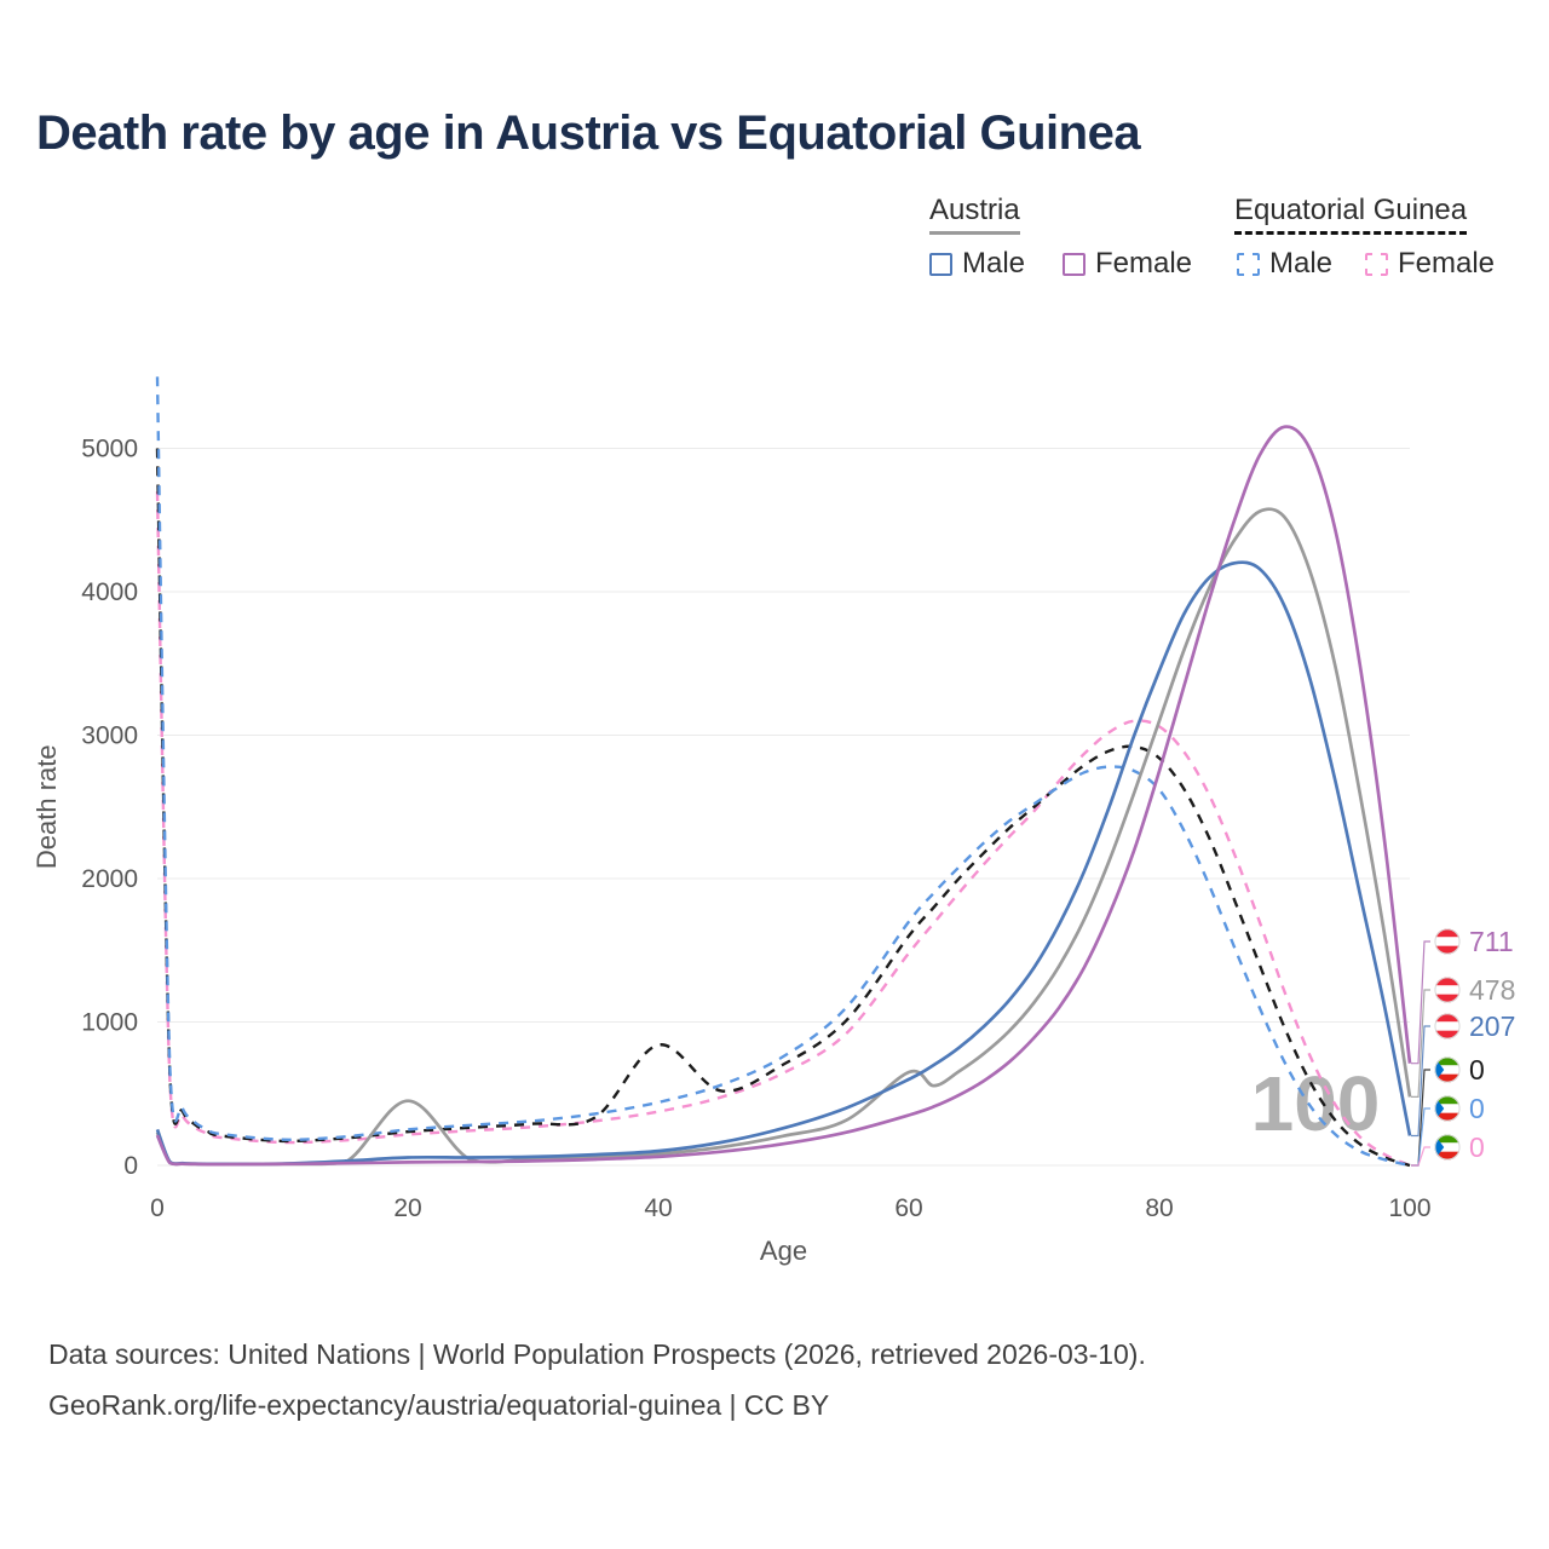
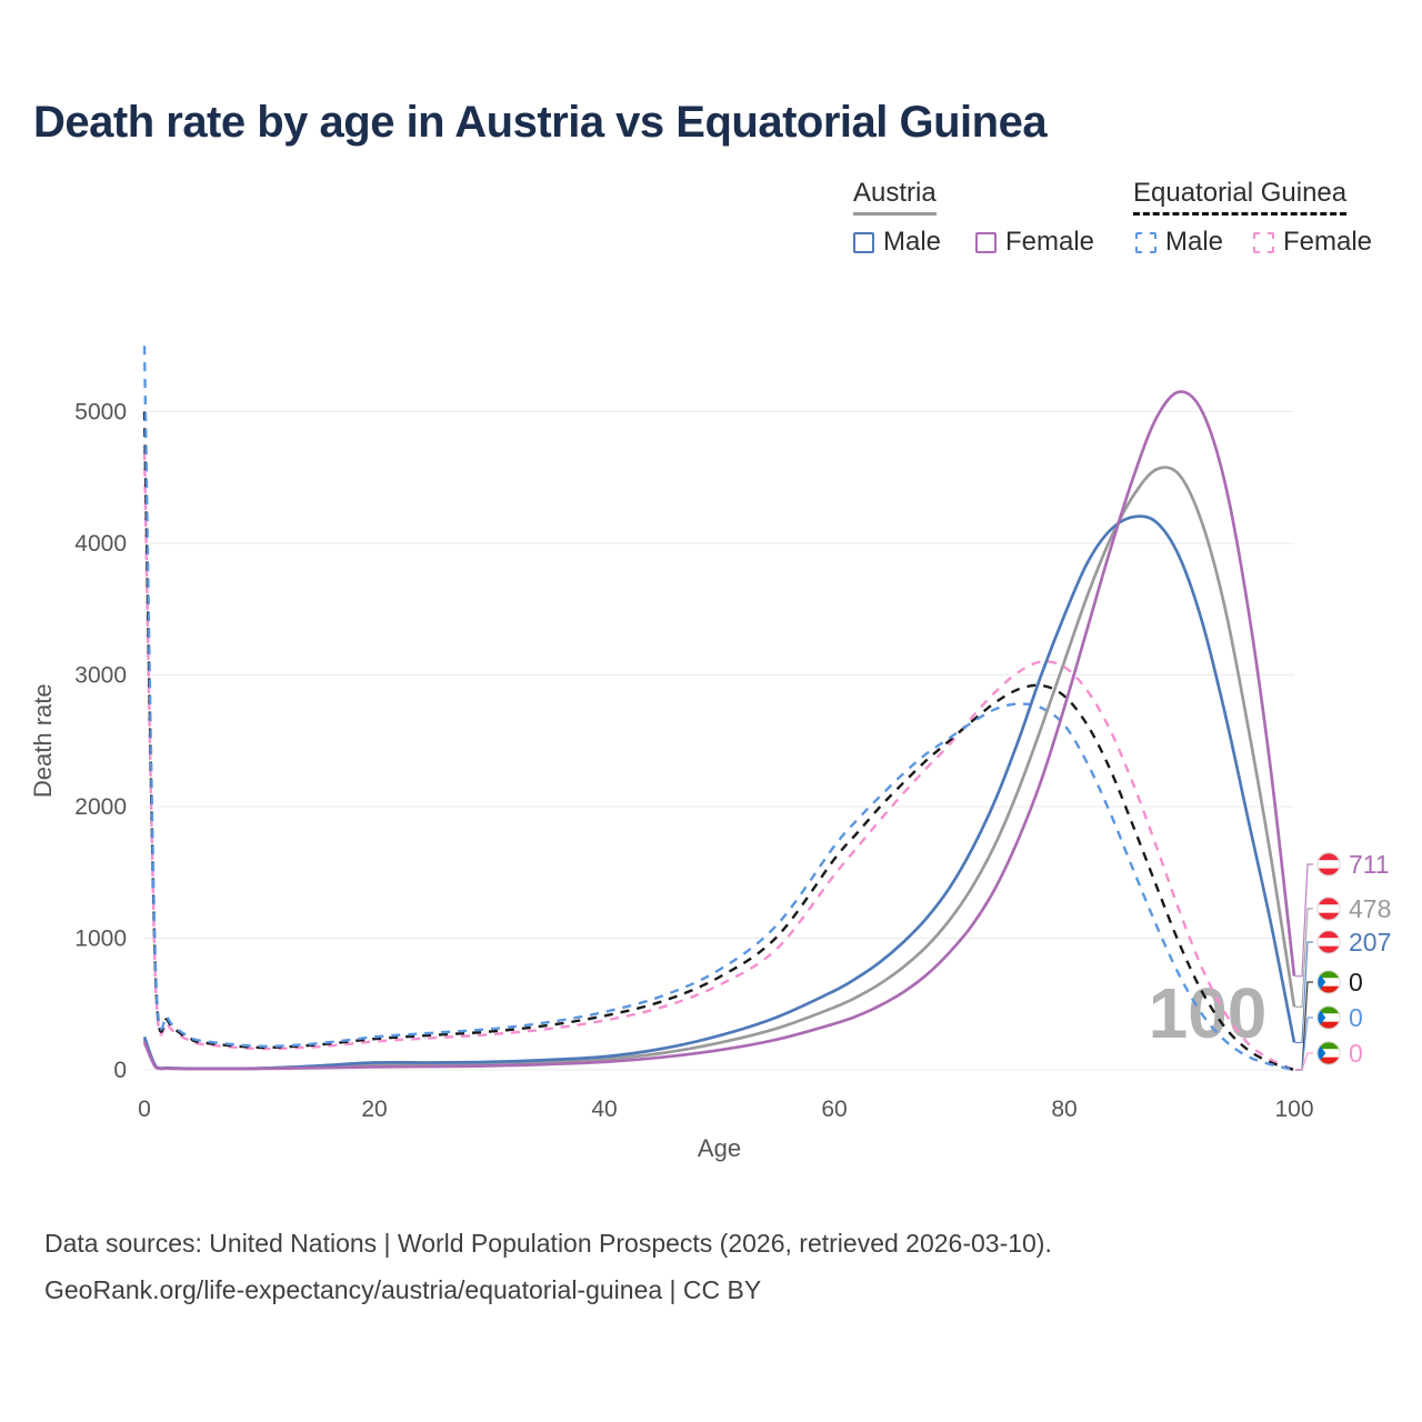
Austria/20: 450 -> 40
Equatorial Guinea/40: 840 -> 410
Austria/60: 650 -> 480
